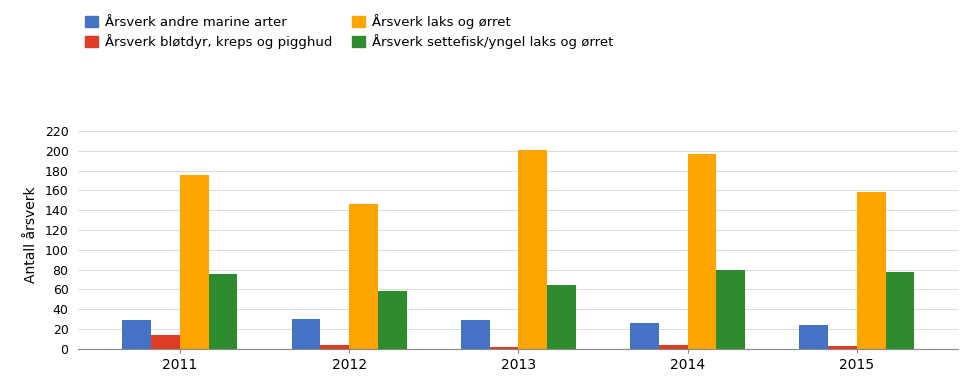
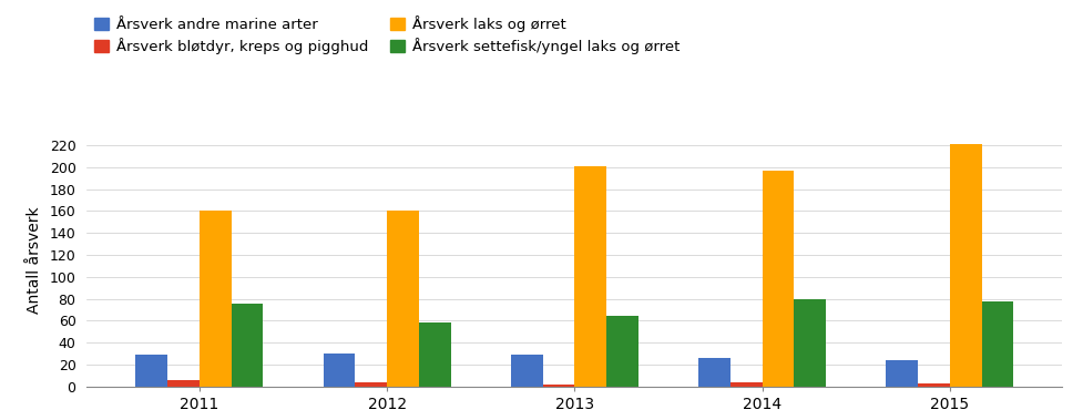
Årsverk bløtdyr, kreps og pigghud/2011: 14 -> 6
Årsverk laks og ørret/2011: 176 -> 160
Årsverk laks og ørret/2012: 146 -> 161
Årsverk laks og ørret/2015: 158 -> 221
